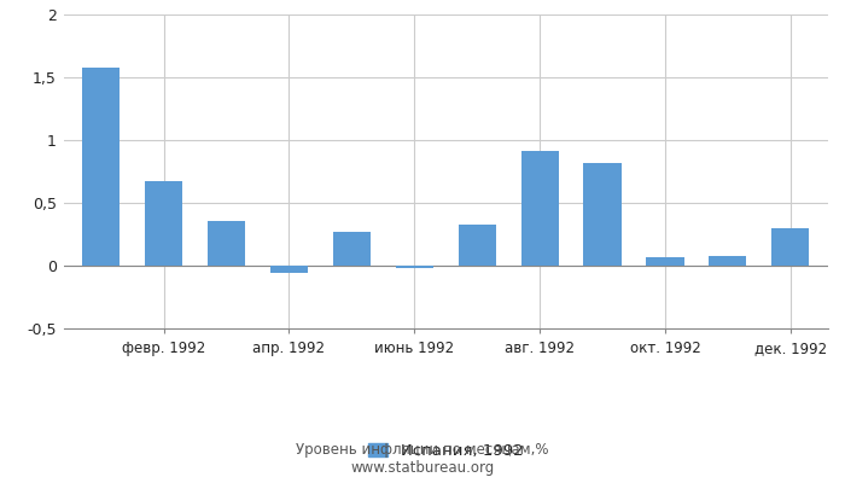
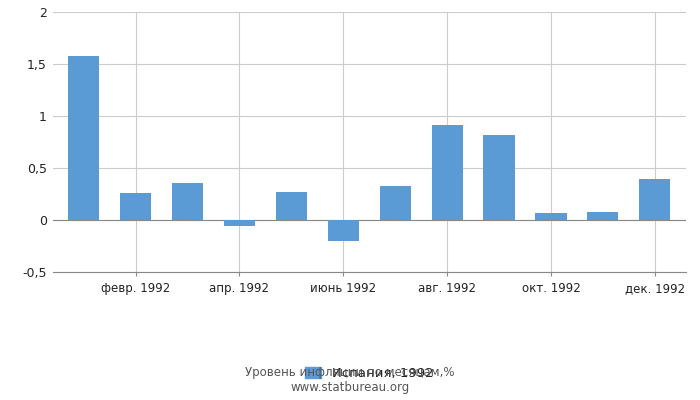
февр. 1992: 0,67 -> 0,26
июнь 1992: -0,02 -> -0,20
дек. 1992: 0,30 -> 0,39
